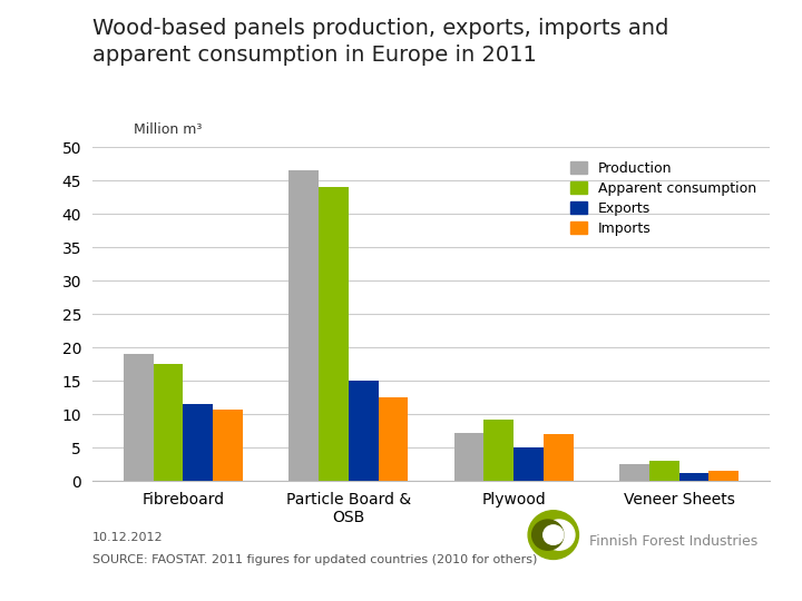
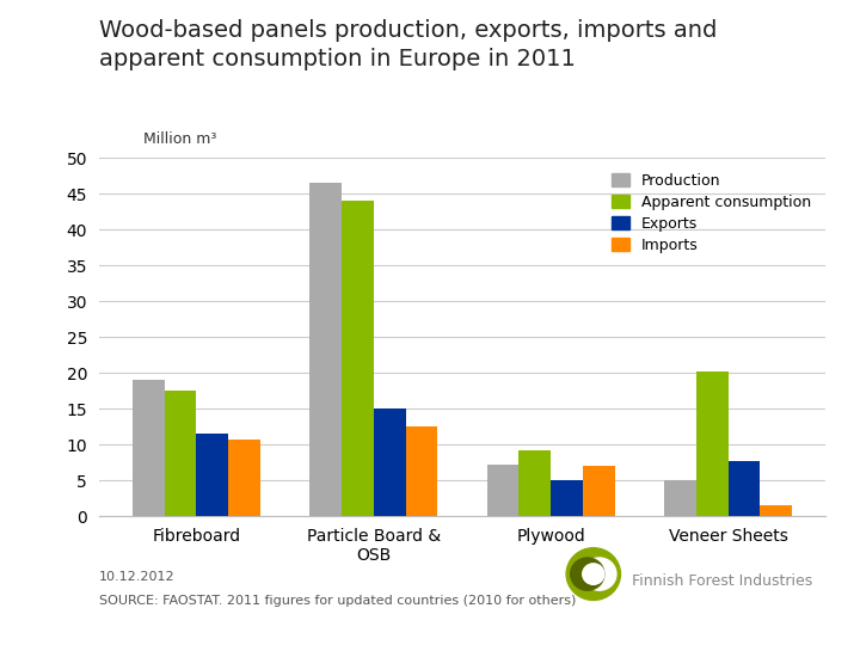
Production/Veneer Sheets: 2.5 -> 5.0
Apparent consumption/Veneer Sheets: 3.0 -> 20.2
Exports/Veneer Sheets: 1.1 -> 7.6
